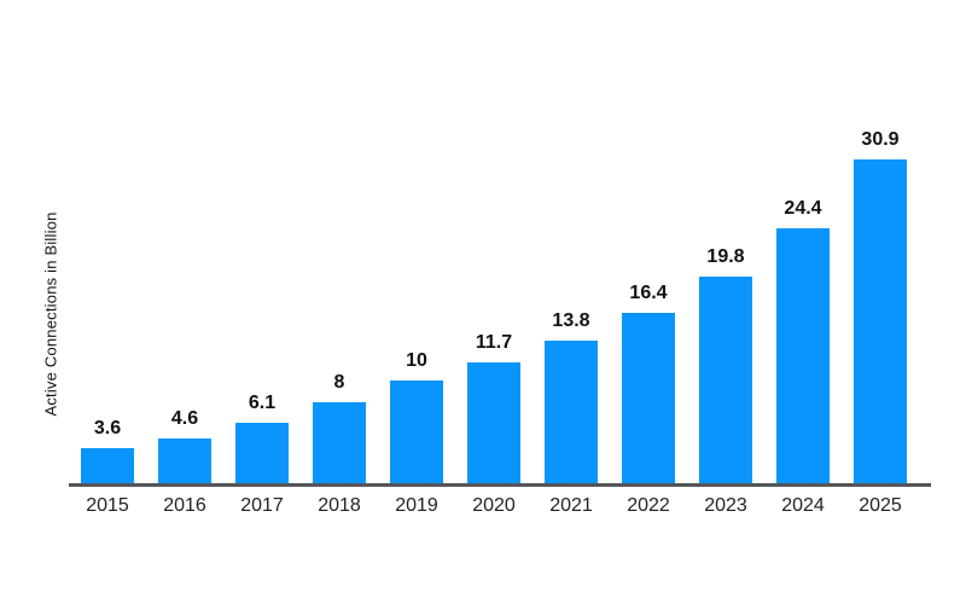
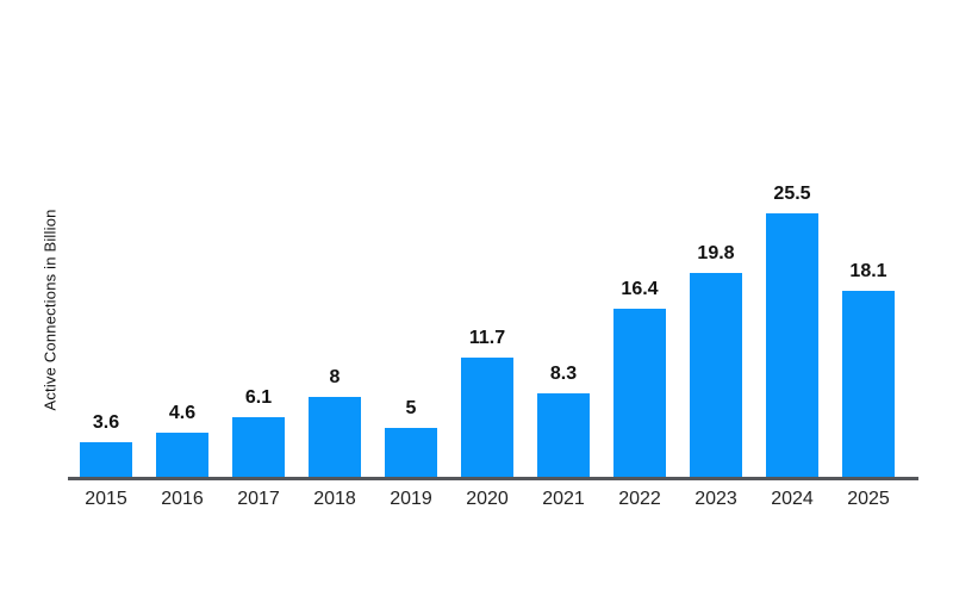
2019: 10 -> 5
2021: 13.8 -> 8.3
2024: 24.4 -> 25.5
2025: 30.9 -> 18.1
